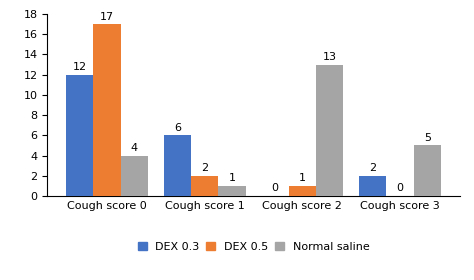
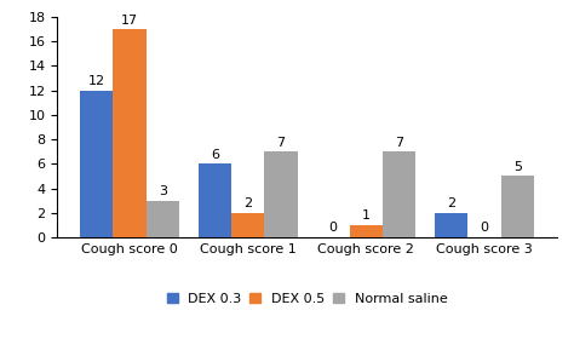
Normal saline/Cough score 0: 4 -> 3
Normal saline/Cough score 1: 1 -> 7
Normal saline/Cough score 2: 13 -> 7
